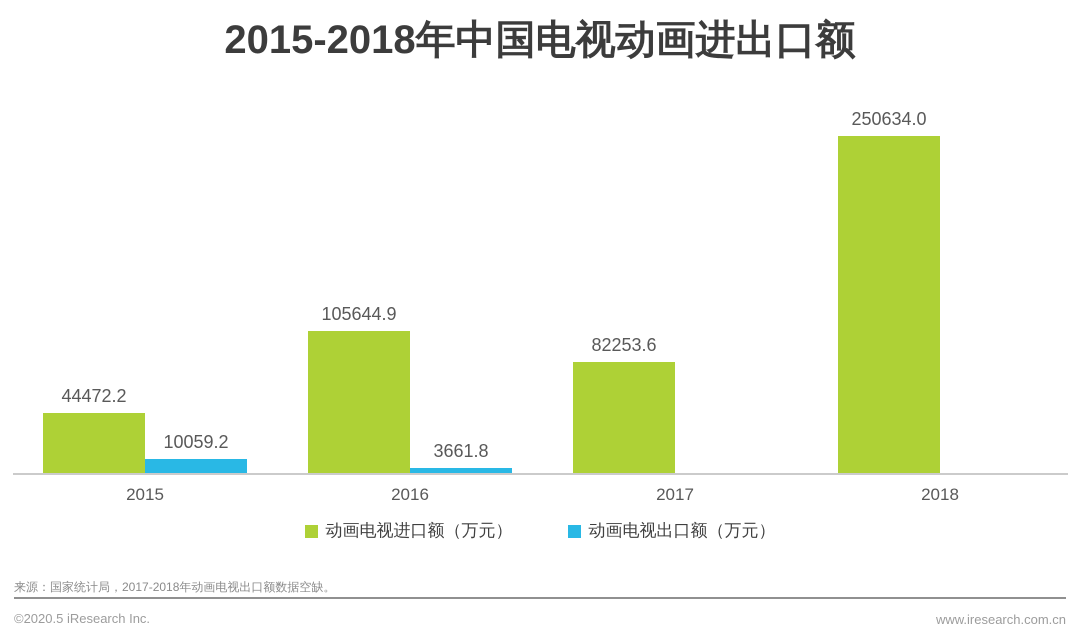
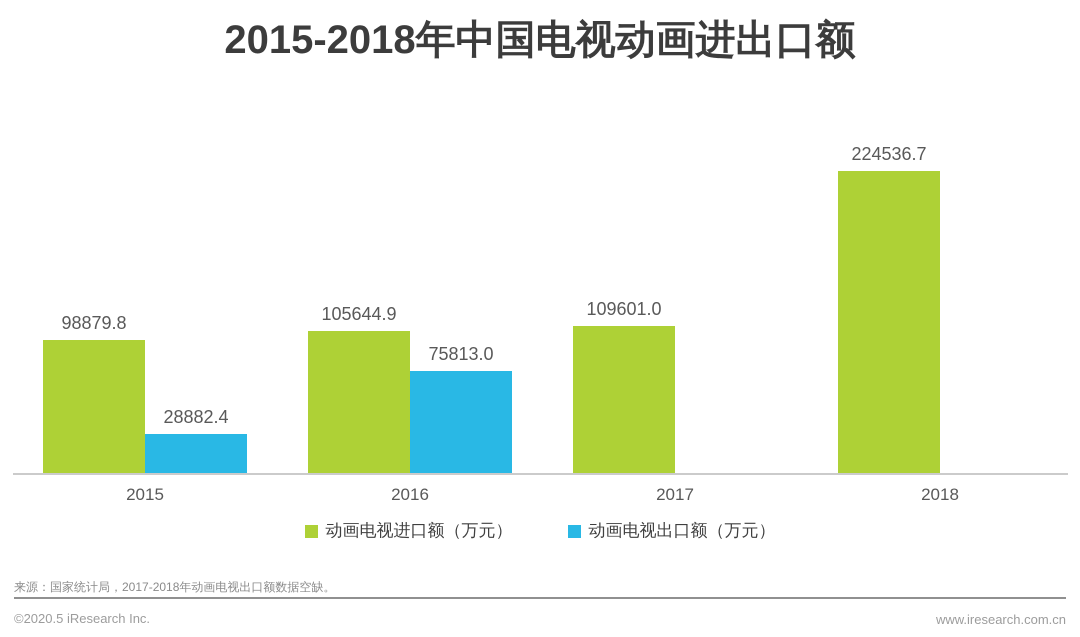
动画电视进口额（万元）/2015: 44472.2 -> 98879.8
动画电视出口额（万元）/2015: 10059.2 -> 28882.4
动画电视出口额（万元）/2016: 3661.8 -> 75813.0
动画电视进口额（万元）/2017: 82253.6 -> 109601.0
动画电视进口额（万元）/2018: 250634.0 -> 224536.7
